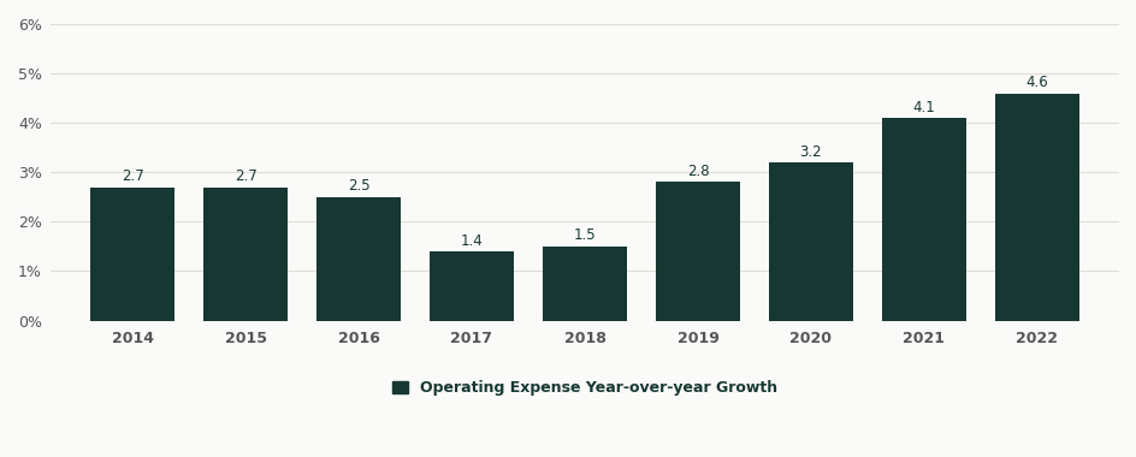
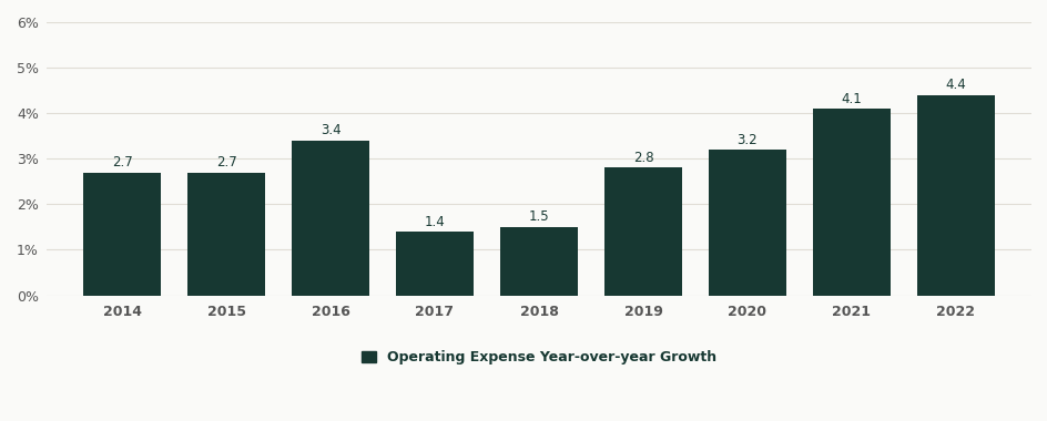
2016: 2.5 -> 3.4
2022: 4.6 -> 4.4
